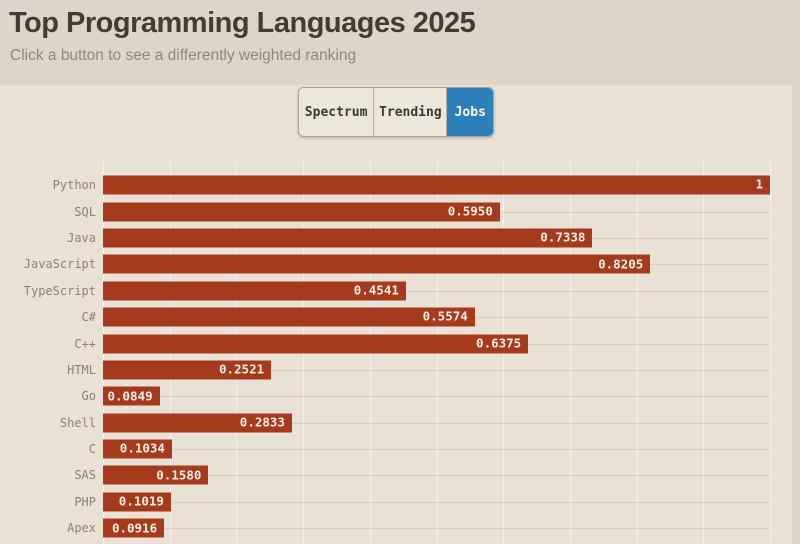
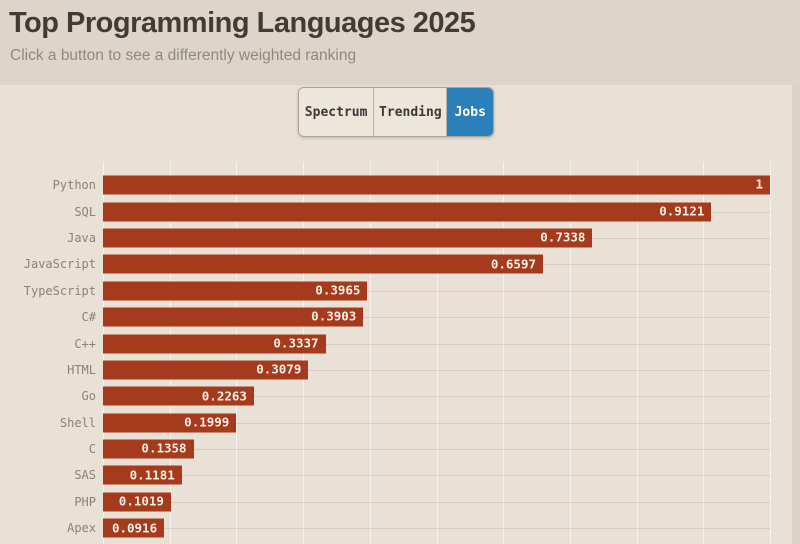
SQL: 0.5950 -> 0.9121
JavaScript: 0.8205 -> 0.6597
TypeScript: 0.4541 -> 0.3965
C#: 0.5574 -> 0.3903
C++: 0.6375 -> 0.3337
HTML: 0.2521 -> 0.3079
Go: 0.0849 -> 0.2263
Shell: 0.2833 -> 0.1999
C: 0.1034 -> 0.1358
SAS: 0.1580 -> 0.1181
